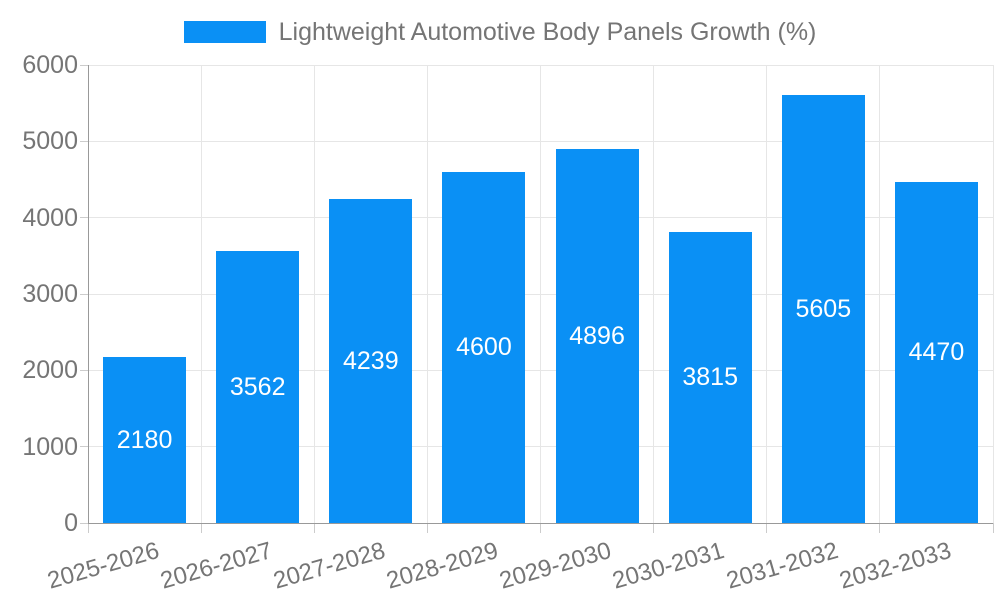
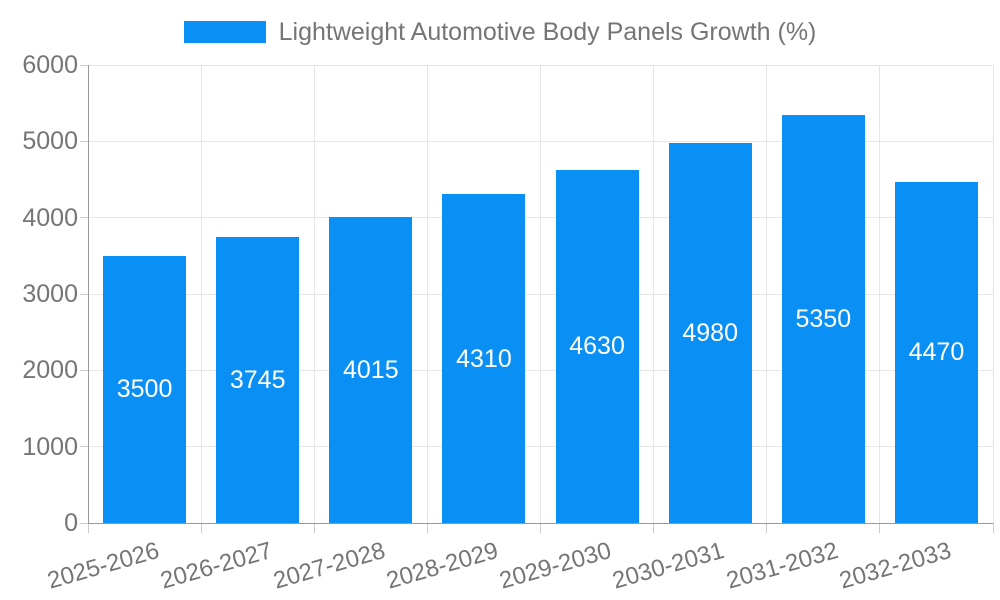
2025-2026: 2180 -> 3500
2026-2027: 3562 -> 3745
2027-2028: 4239 -> 4015
2028-2029: 4600 -> 4310
2029-2030: 4896 -> 4630
2030-2031: 3815 -> 4980
2031-2032: 5605 -> 5350
